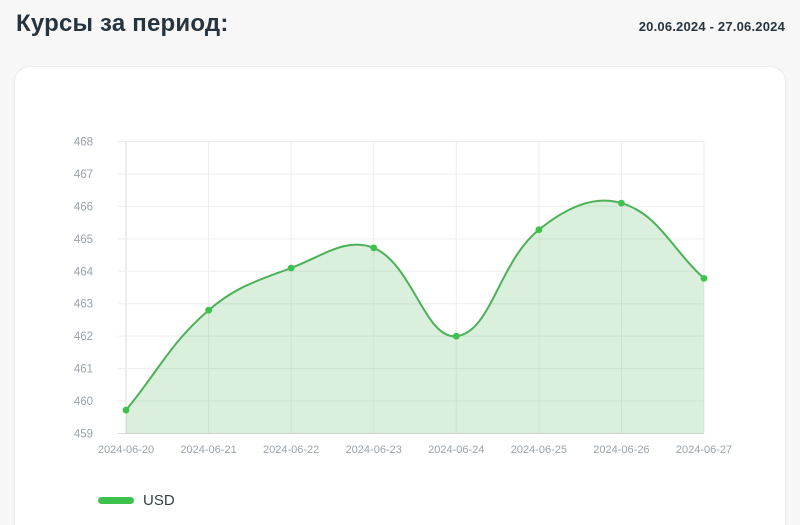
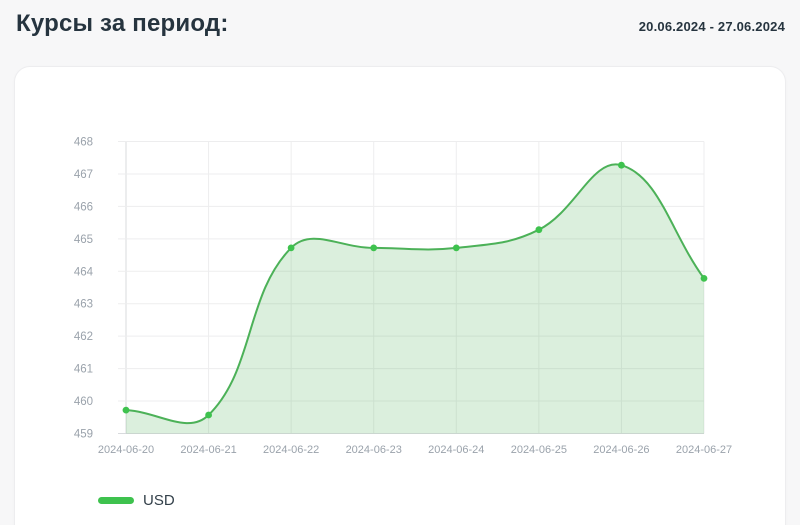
2024-06-21: 462.8 -> 459.6
2024-06-22: 464.1 -> 464.7
2024-06-24: 462.0 -> 464.7
2024-06-26: 466.1 -> 467.3
